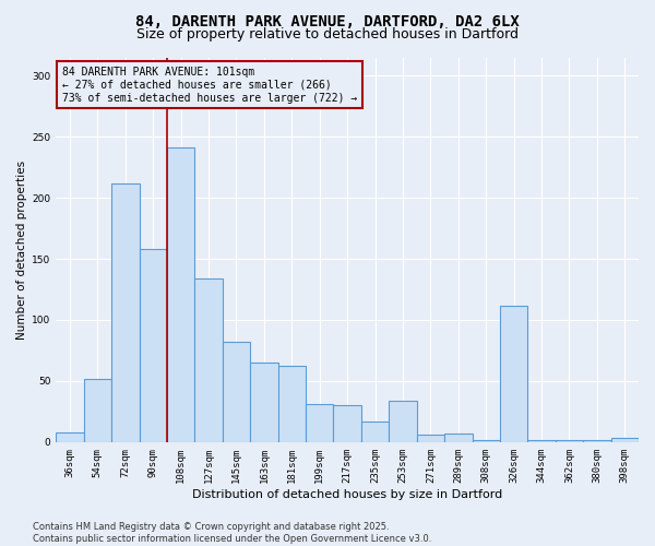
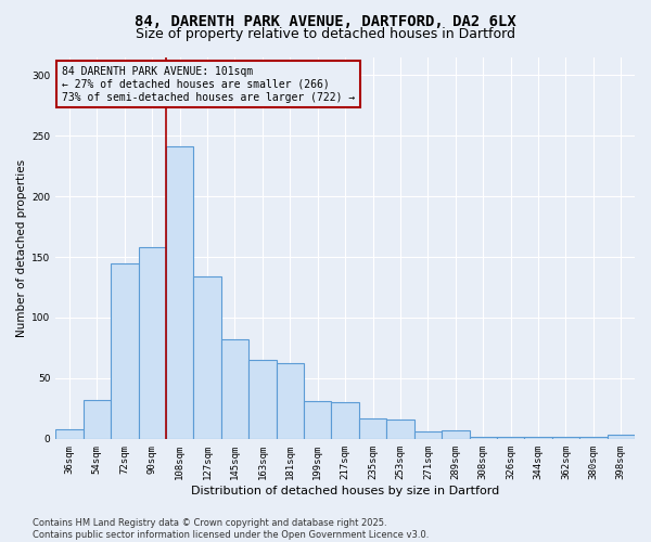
54sqm: 52 -> 32
72sqm: 212 -> 145
253sqm: 34 -> 16
326sqm: 112 -> 2
